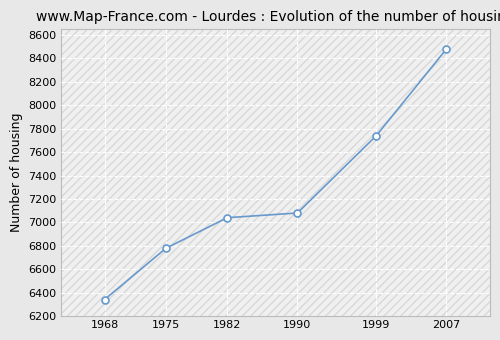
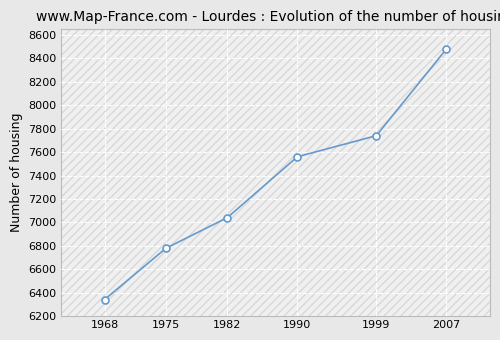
1990: 7080 -> 7560
